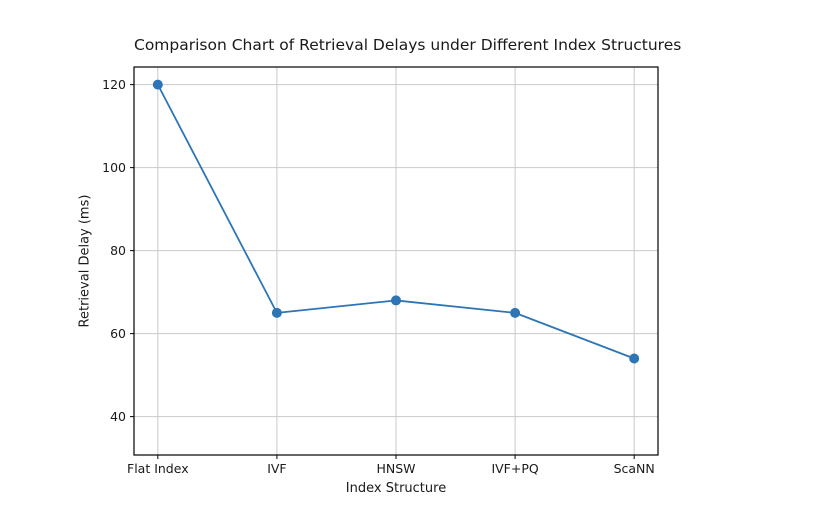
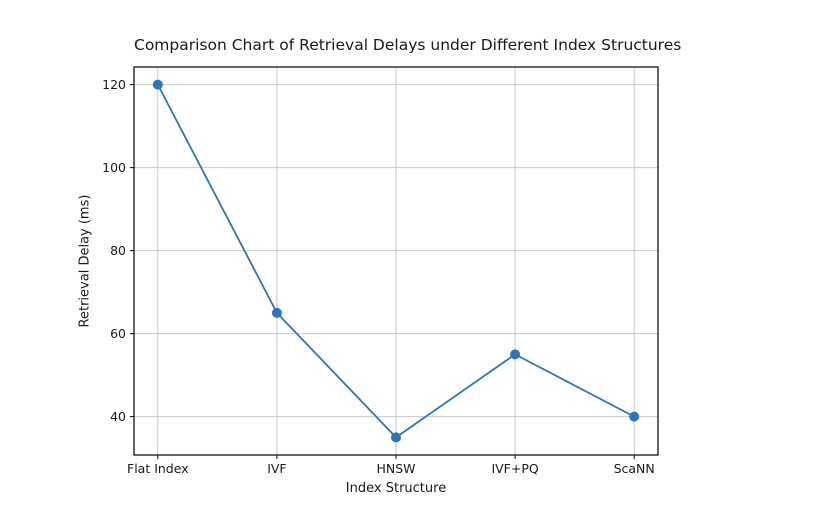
HNSW: 68 -> 35
IVF+PQ: 65 -> 55
ScaNN: 54 -> 40
